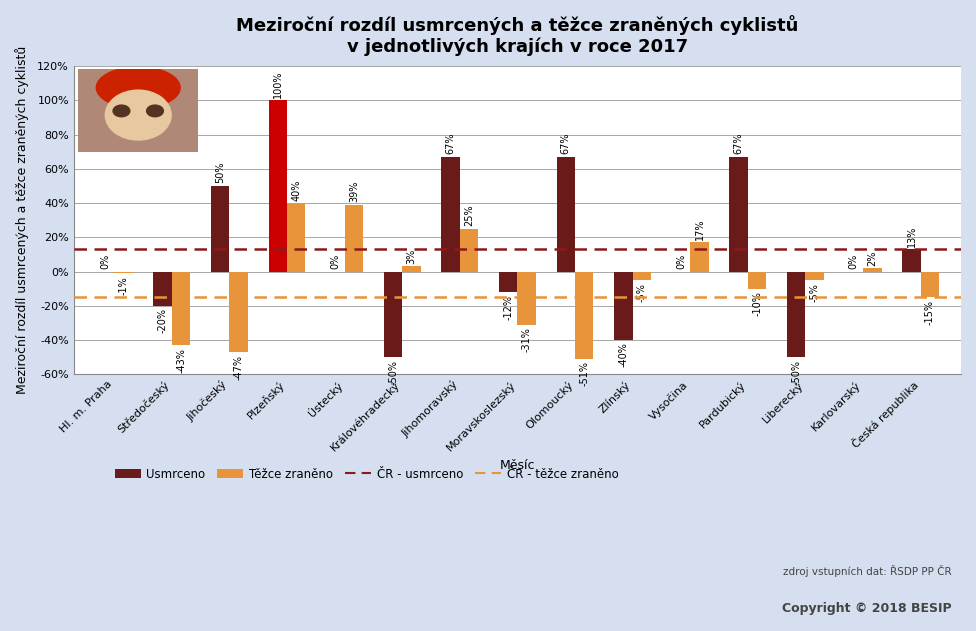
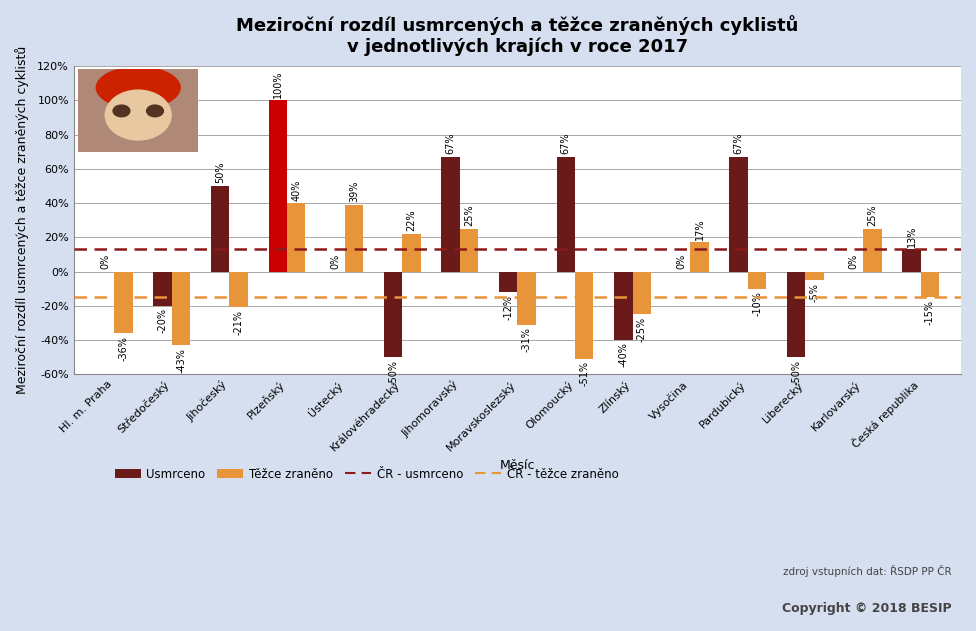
Těžce zraněno/Hl. m. Praha: -1% -> -36%
Těžce zraněno/Jihočeský: -47% -> -21%
Těžce zraněno/Královéhradecký: 3% -> 22%
Těžce zraněno/Zlínský: -5% -> -25%
Těžce zraněno/Karlovarský: 2% -> 25%
